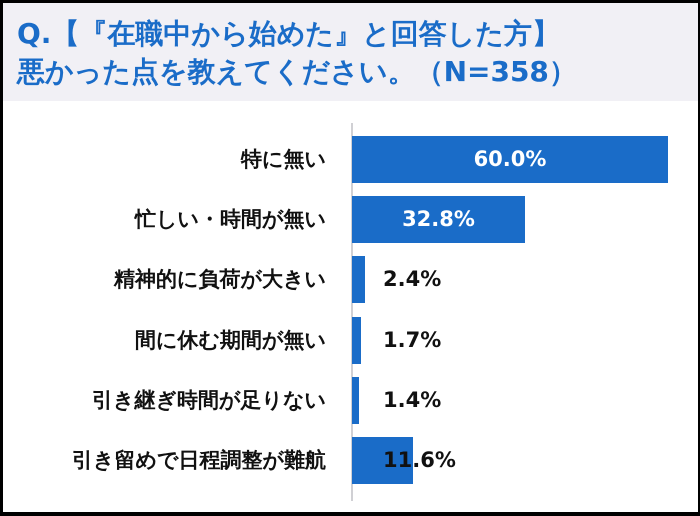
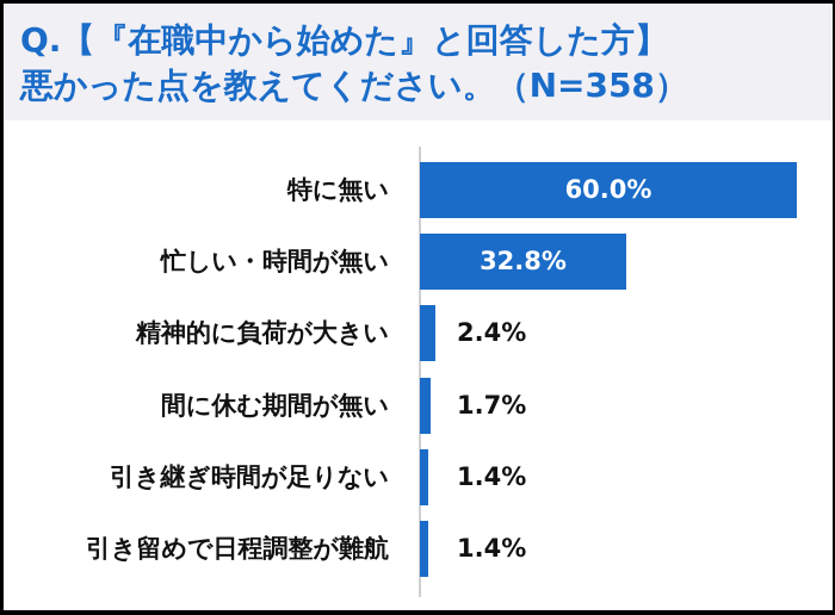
引き留めで日程調整が難航: 11.6% -> 1.4%
